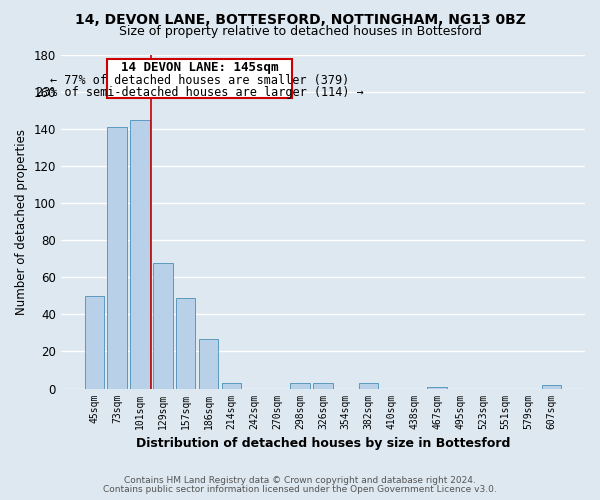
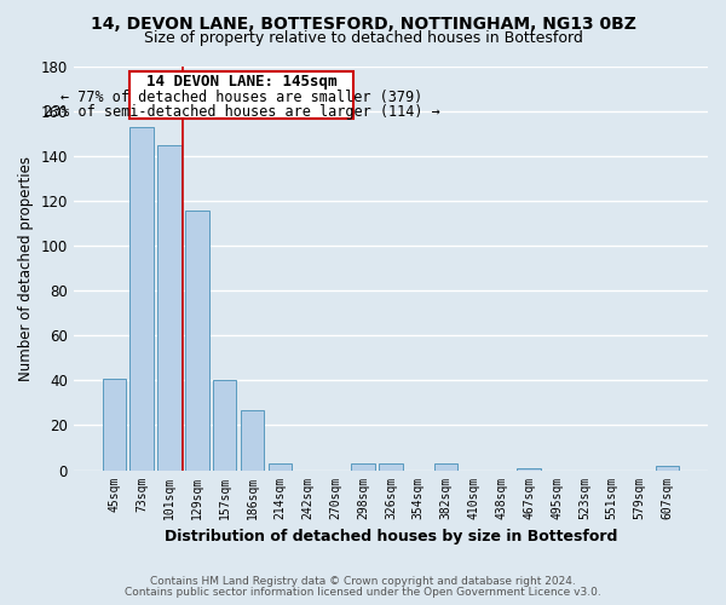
45sqm: 50 -> 41
73sqm: 141 -> 153
129sqm: 68 -> 116
157sqm: 49 -> 40
